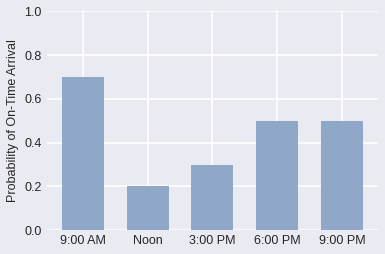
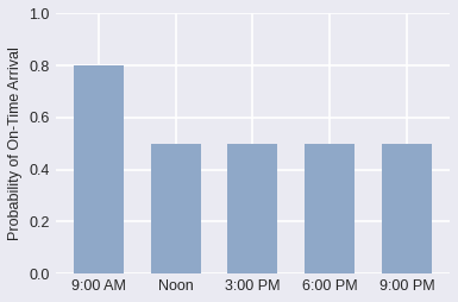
9:00 AM: 0.7 -> 0.8
Noon: 0.2 -> 0.5
3:00 PM: 0.3 -> 0.5
